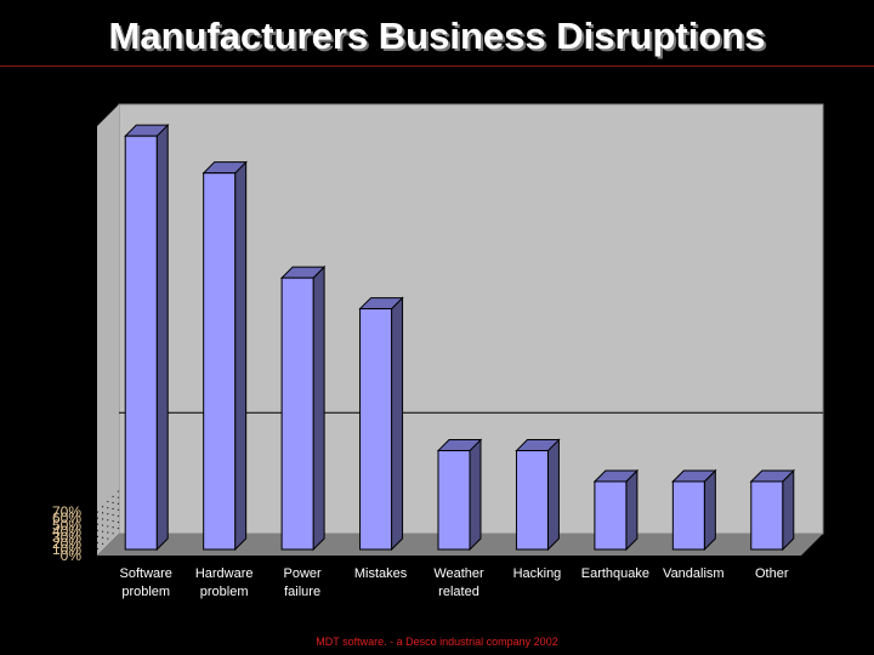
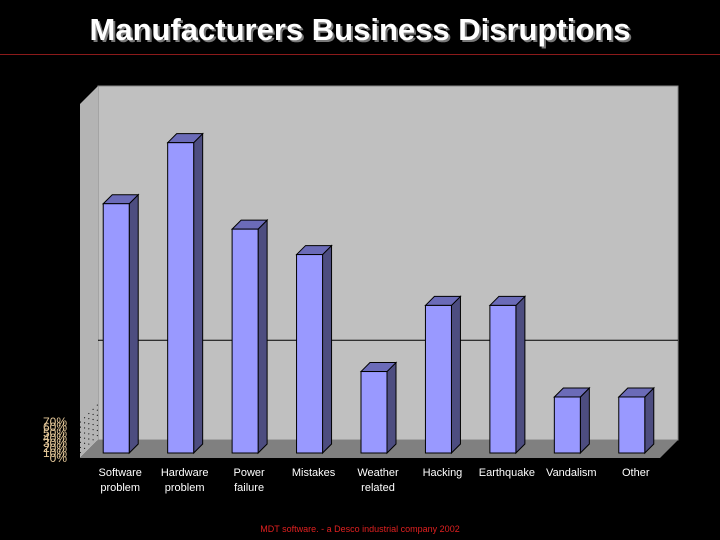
Software problem: 70% -> 50%
Hacking: 20% -> 30%
Earthquake: 10% -> 30%
